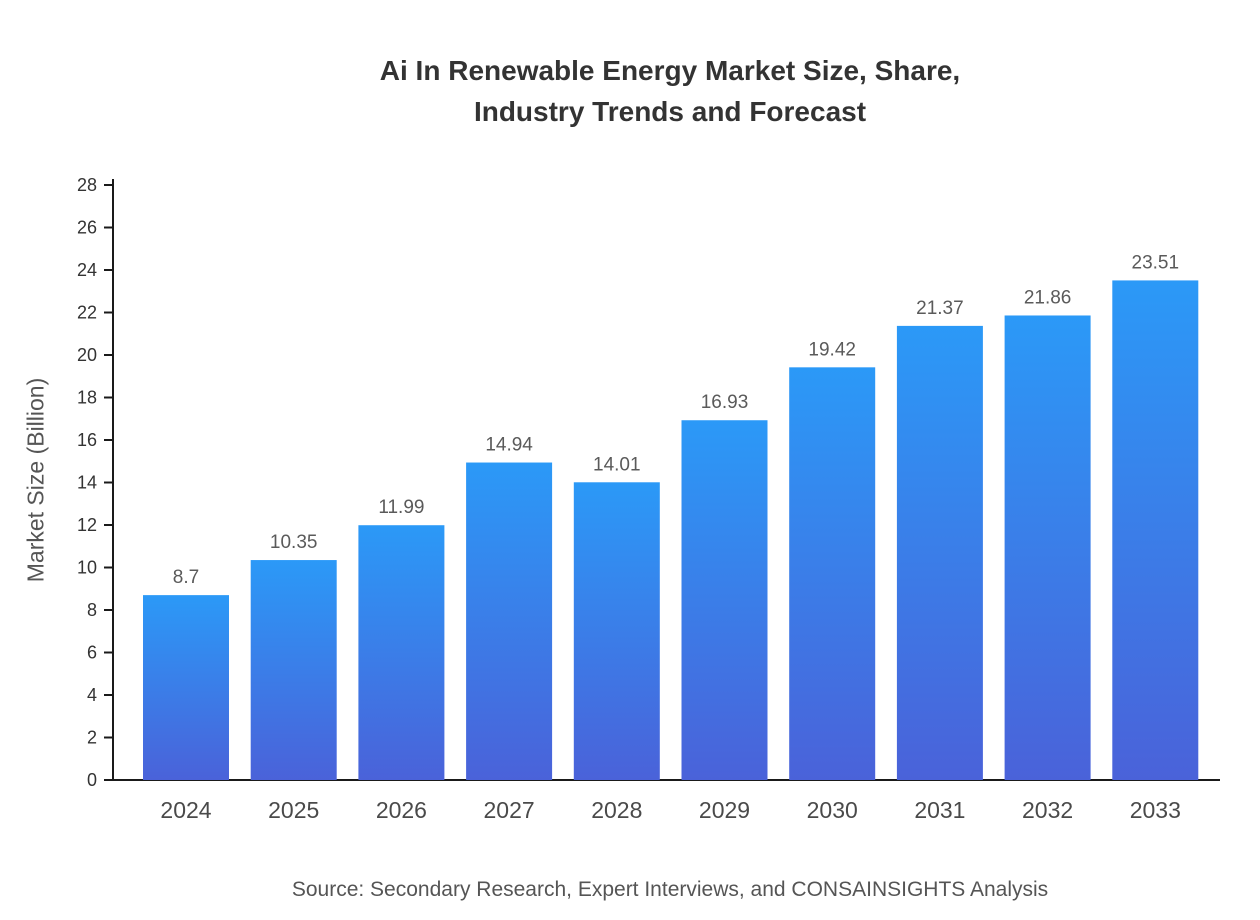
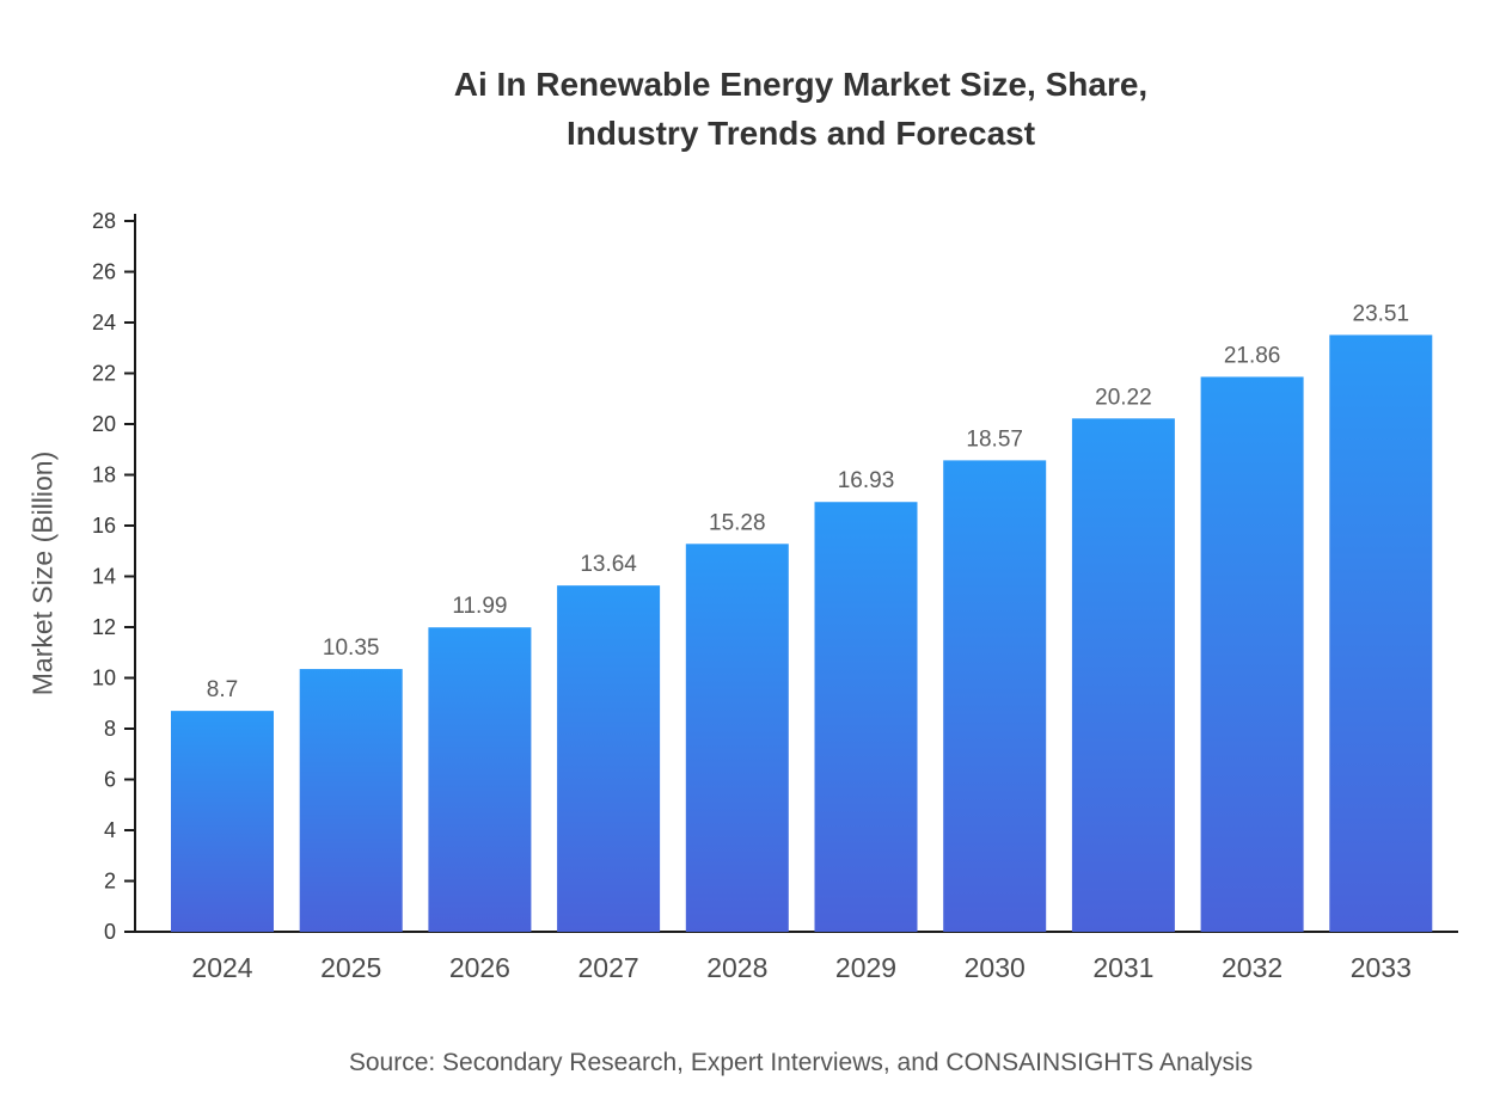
2027: 14.94 -> 13.64
2028: 14.01 -> 15.28
2030: 19.42 -> 18.57
2031: 21.37 -> 20.22
